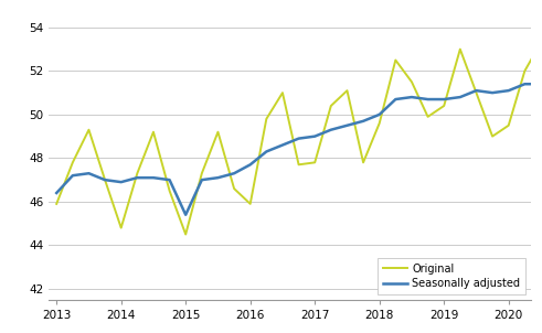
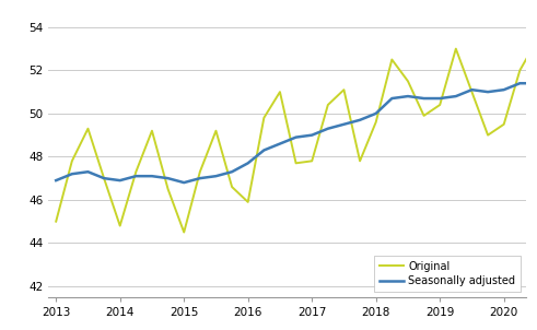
Original/2013: 45.9 -> 45.0
Seasonally adjusted/2013: 46.4 -> 46.9
Seasonally adjusted/2015: 45.4 -> 46.8
